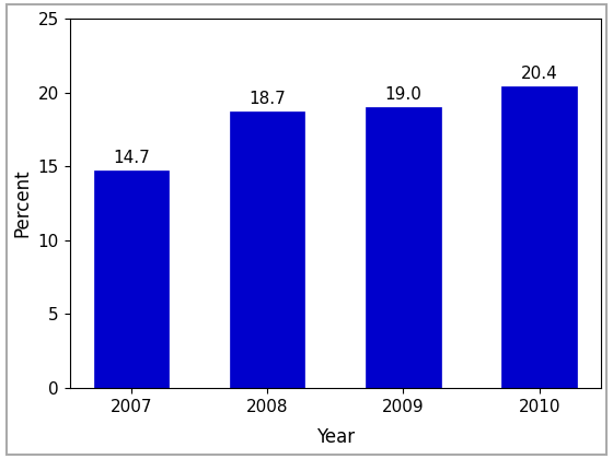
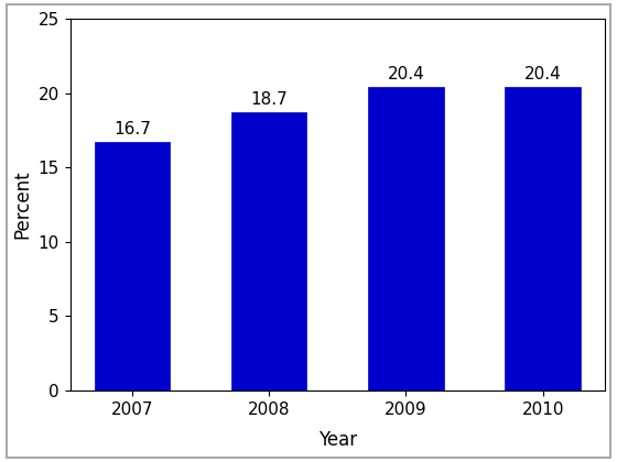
2007: 14.7 -> 16.7
2009: 19.0 -> 20.4
